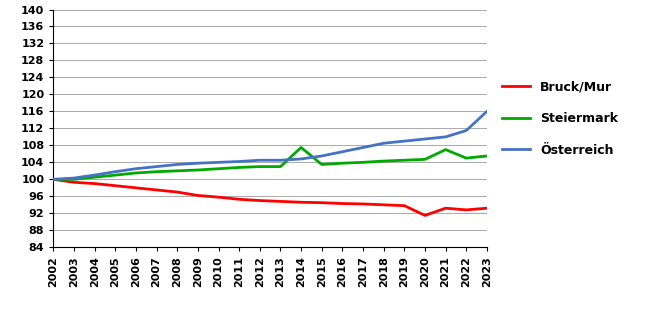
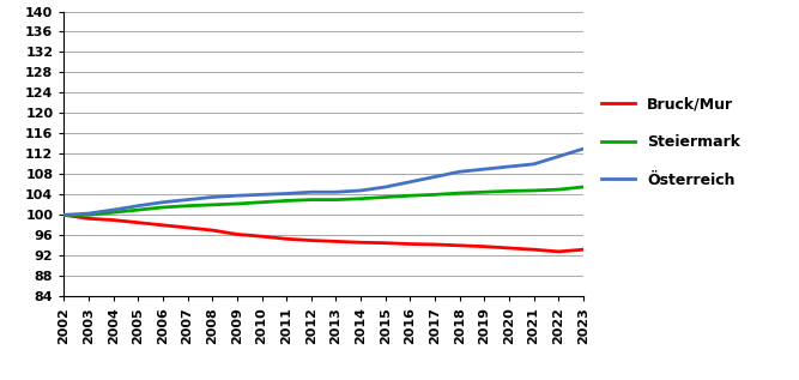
Steiermark/2014: 107.5 -> 103.2
Bruck/Mur/2020: 91.5 -> 93.5
Steiermark/2021: 107.0 -> 104.8
Österreich/2023: 116.0 -> 113.0
